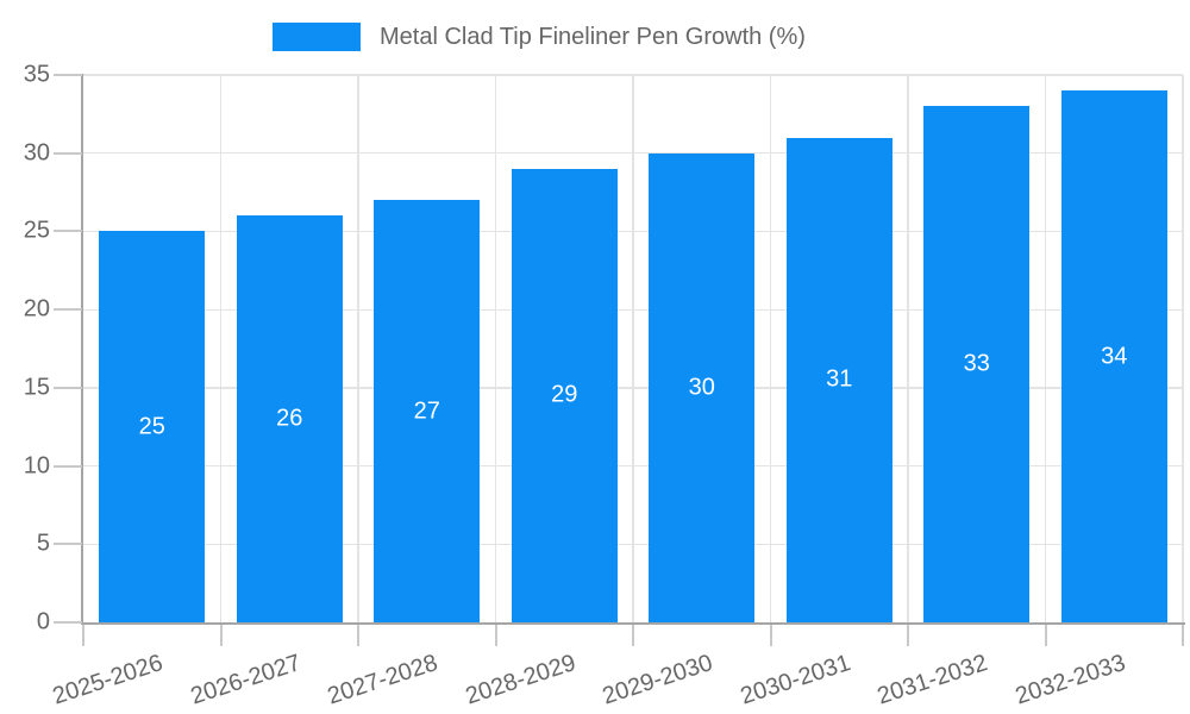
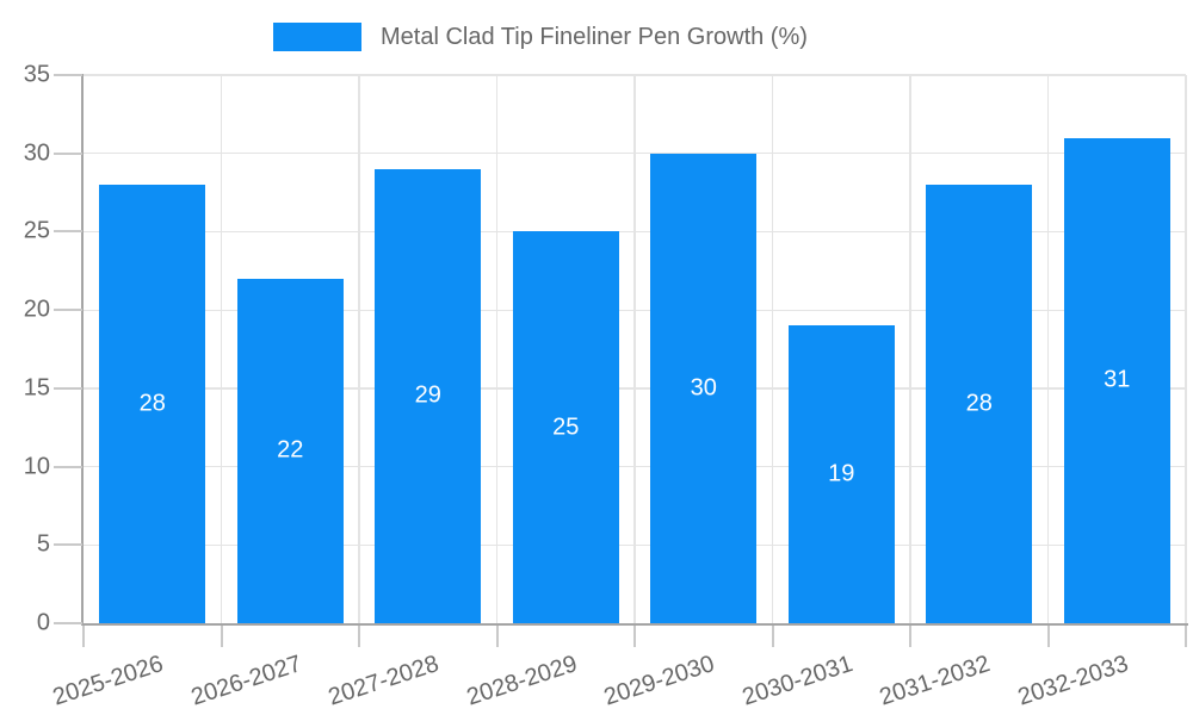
2025-2026: 25 -> 28
2026-2027: 26 -> 22
2027-2028: 27 -> 29
2028-2029: 29 -> 25
2030-2031: 31 -> 19
2031-2032: 33 -> 28
2032-2033: 34 -> 31
